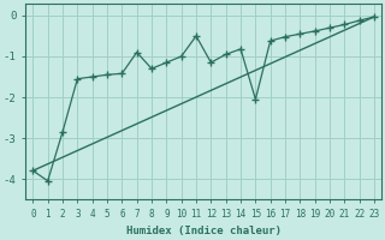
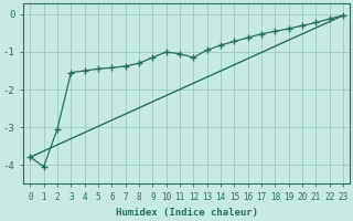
2: -2.85 -> -3.05
7: -0.90 -> -1.38
11: -0.50 -> -1.05
15: -2.05 -> -0.72
